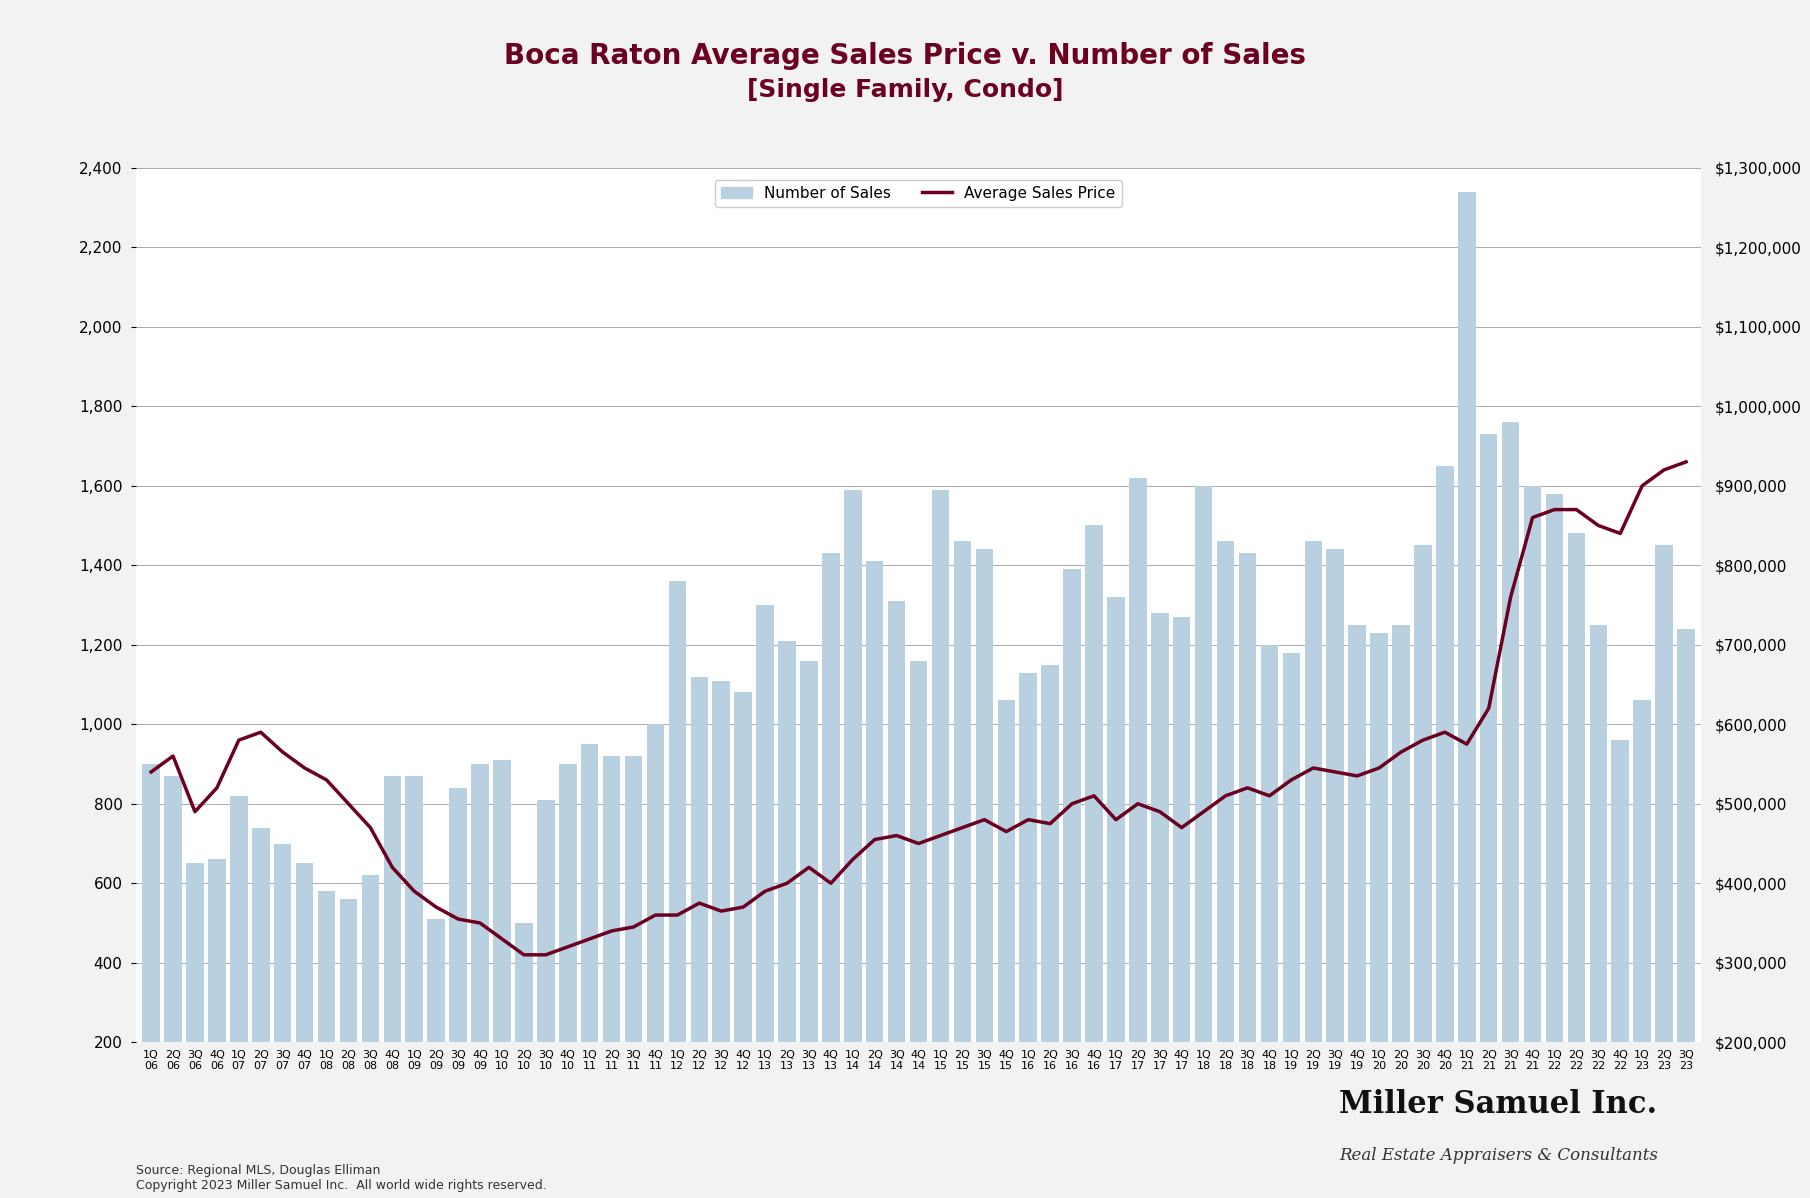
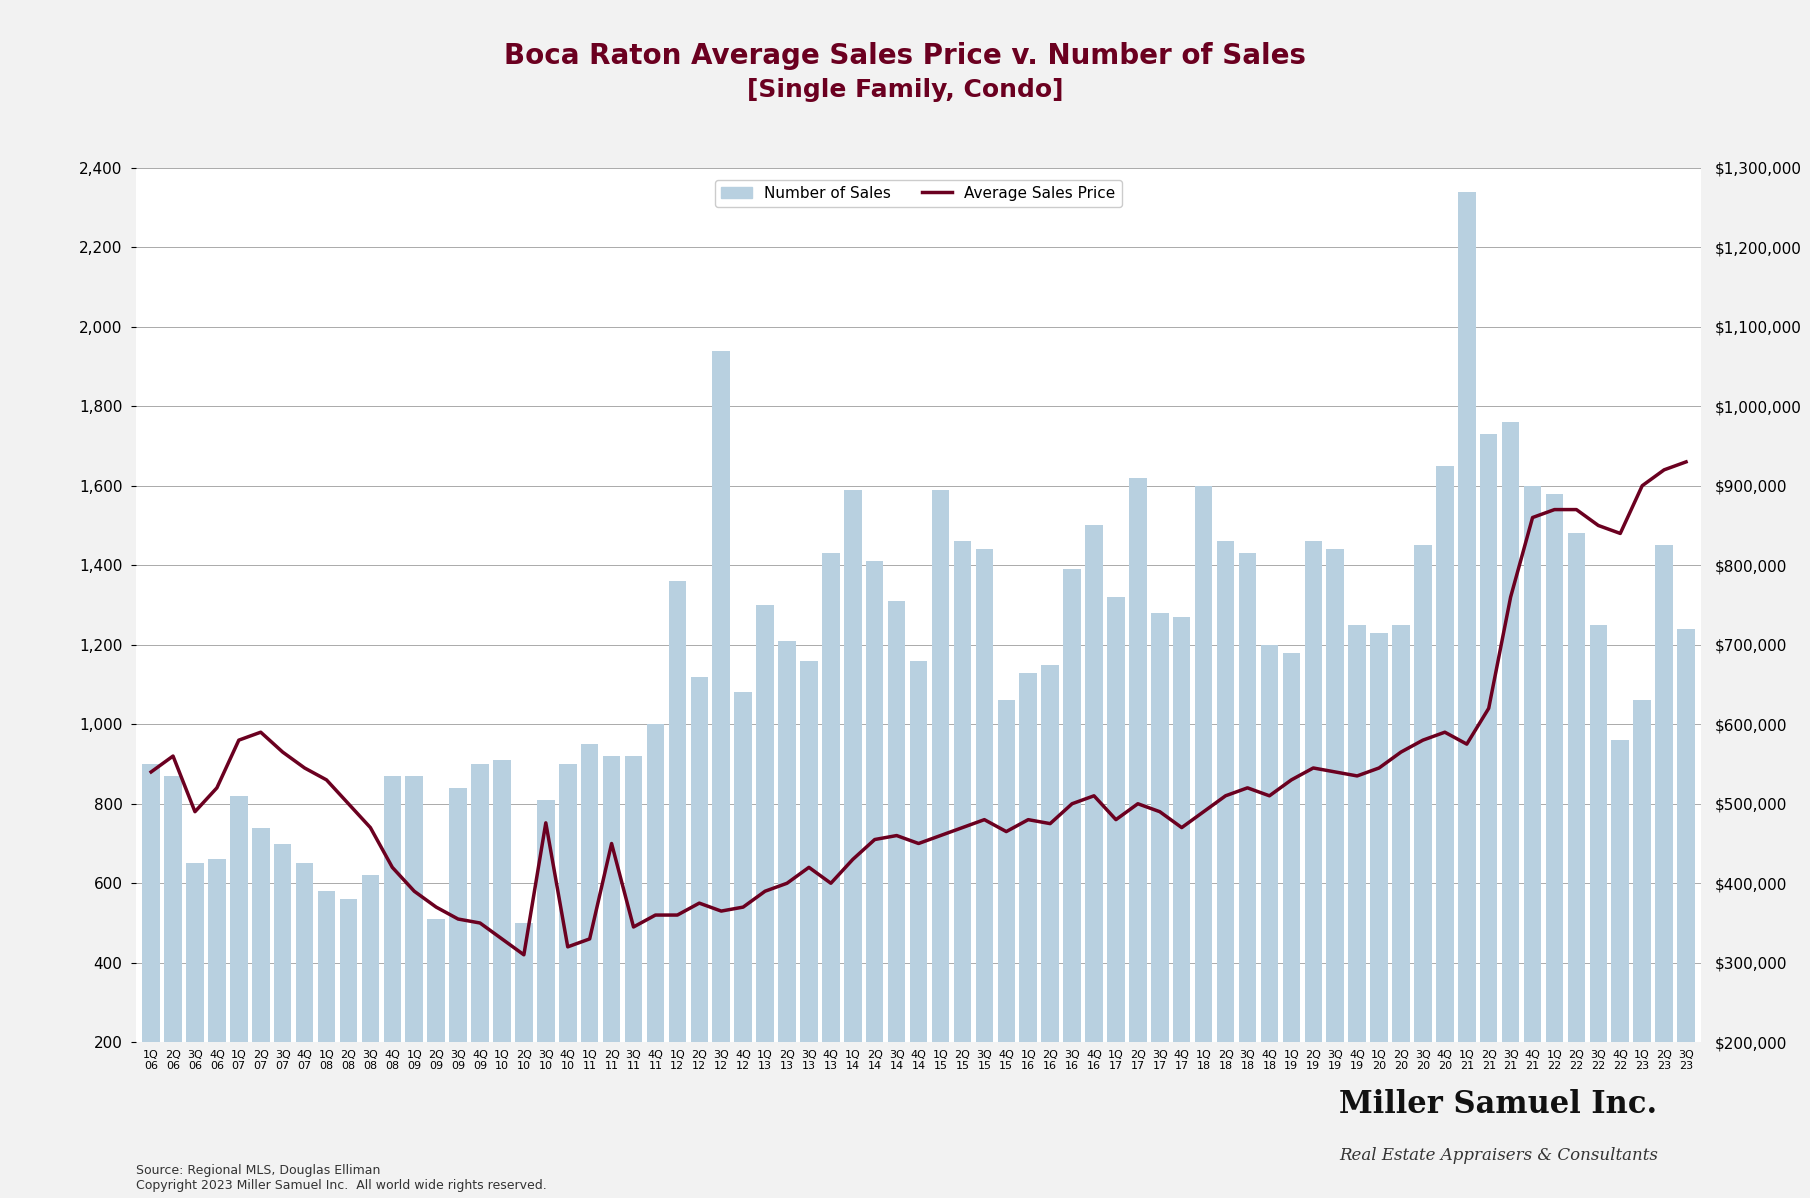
Average Sales Price/3Q 10: $310,000 -> $476,000
Average Sales Price/2Q 11: $340,000 -> $450,000
Number of Sales/3Q 12: 1,110 -> 1,940
